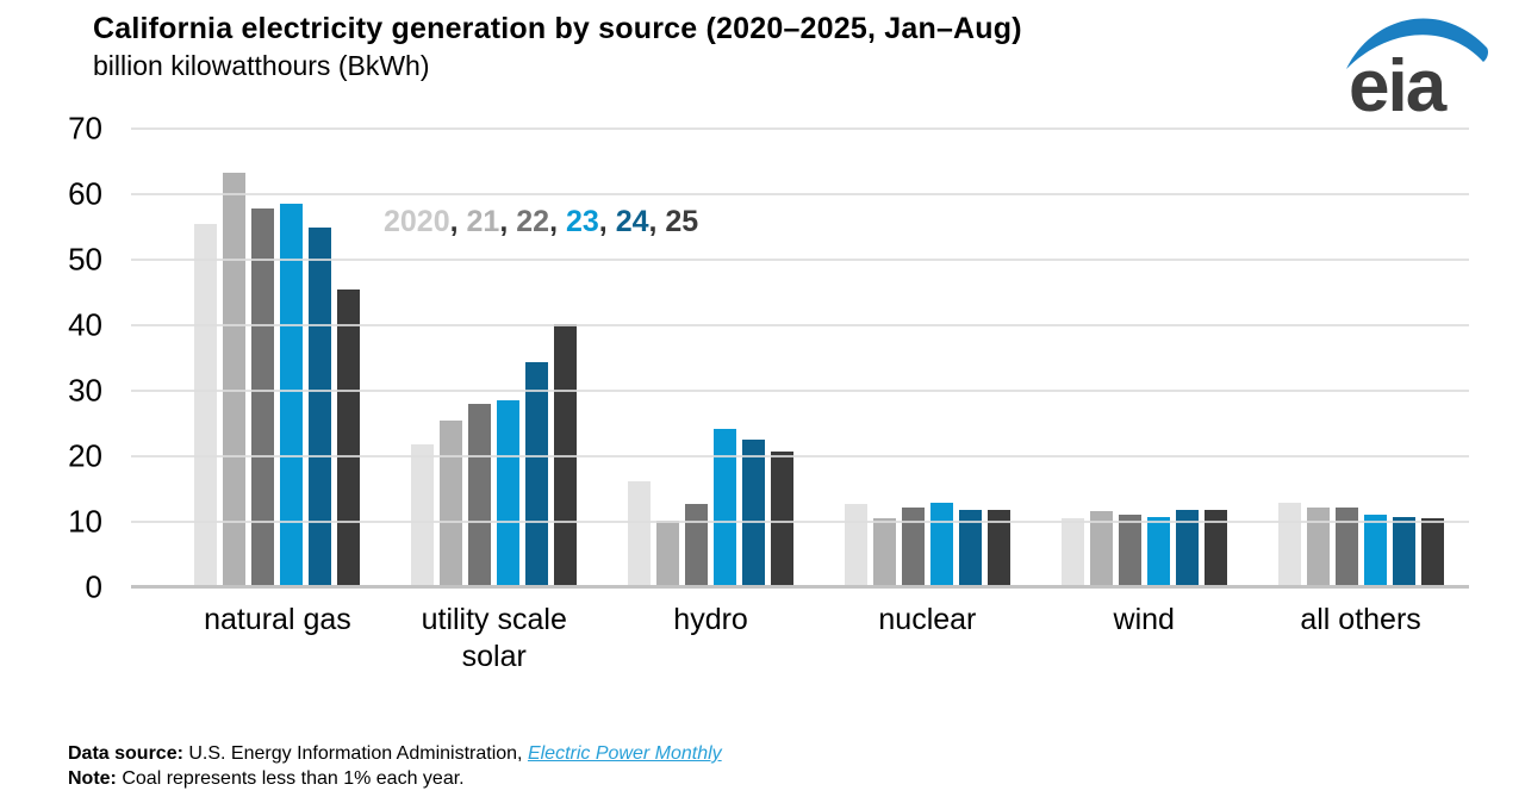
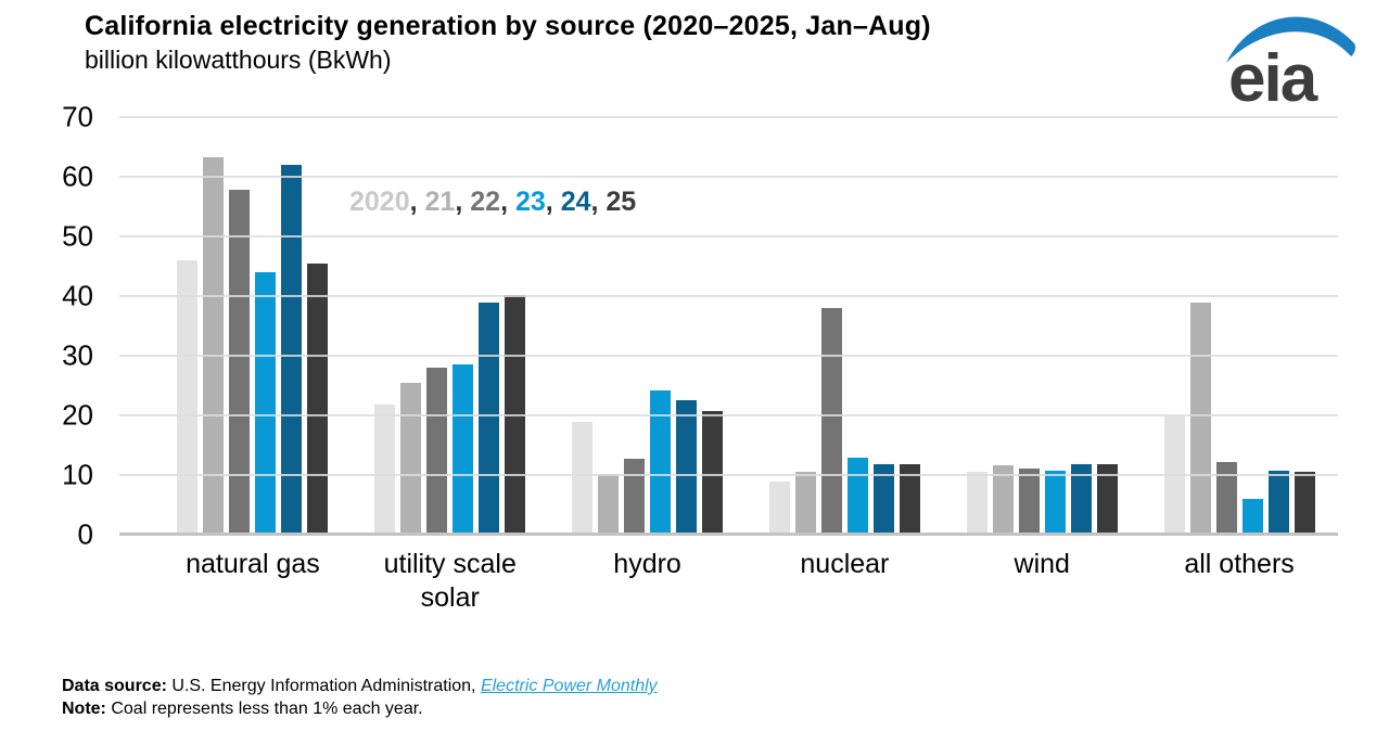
2020/natural gas: 55 -> 46
23/natural gas: 59 -> 44
24/natural gas: 55 -> 62
24/utility scale solar: 34 -> 39
2020/hydro: 16 -> 19
2020/nuclear: 13 -> 9
22/nuclear: 12 -> 38
2020/all others: 13 -> 20
21/all others: 12 -> 39
23/all others: 11 -> 6
